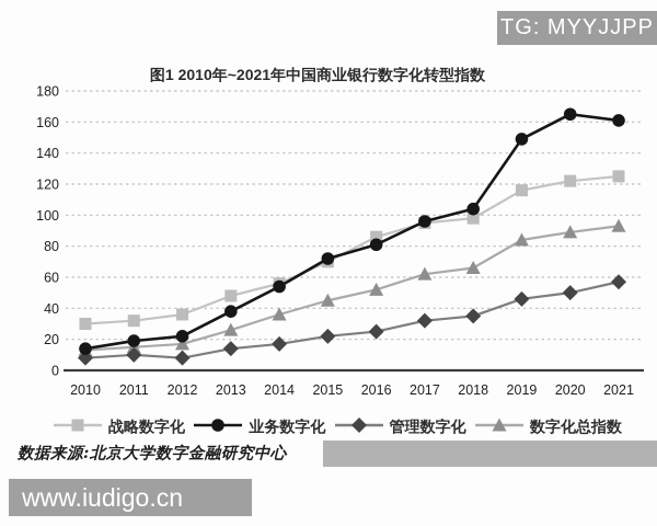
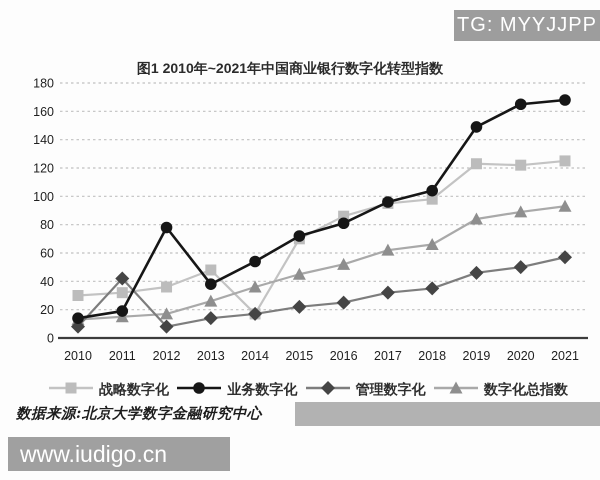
管理数字化/2011: 10 -> 42
业务数字化/2012: 22 -> 78
战略数字化/2014: 56 -> 17
战略数字化/2019: 116 -> 123
业务数字化/2021: 161 -> 168
